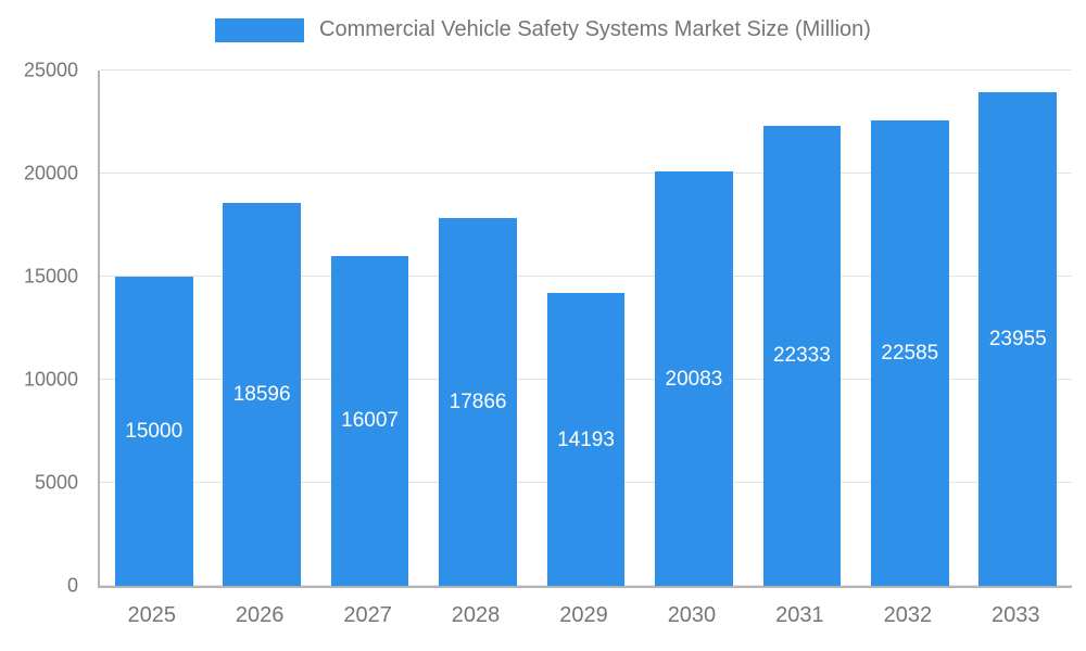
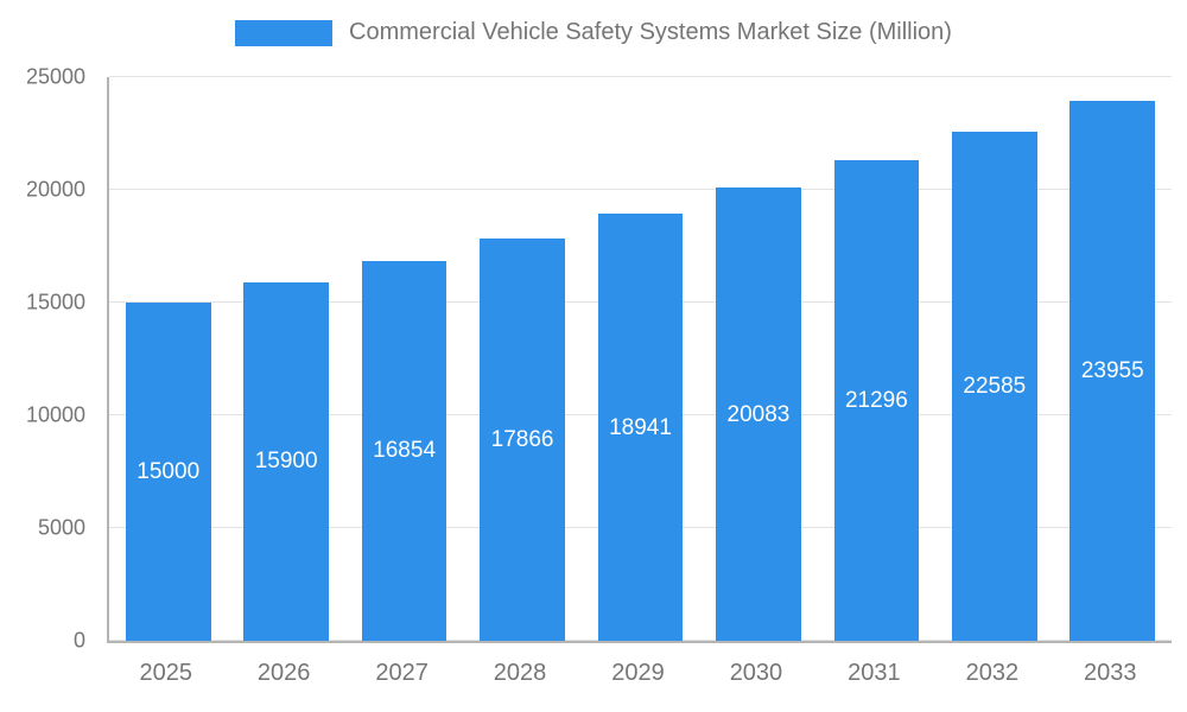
2026: 18596 -> 15900
2027: 16007 -> 16854
2029: 14193 -> 18941
2031: 22333 -> 21296
